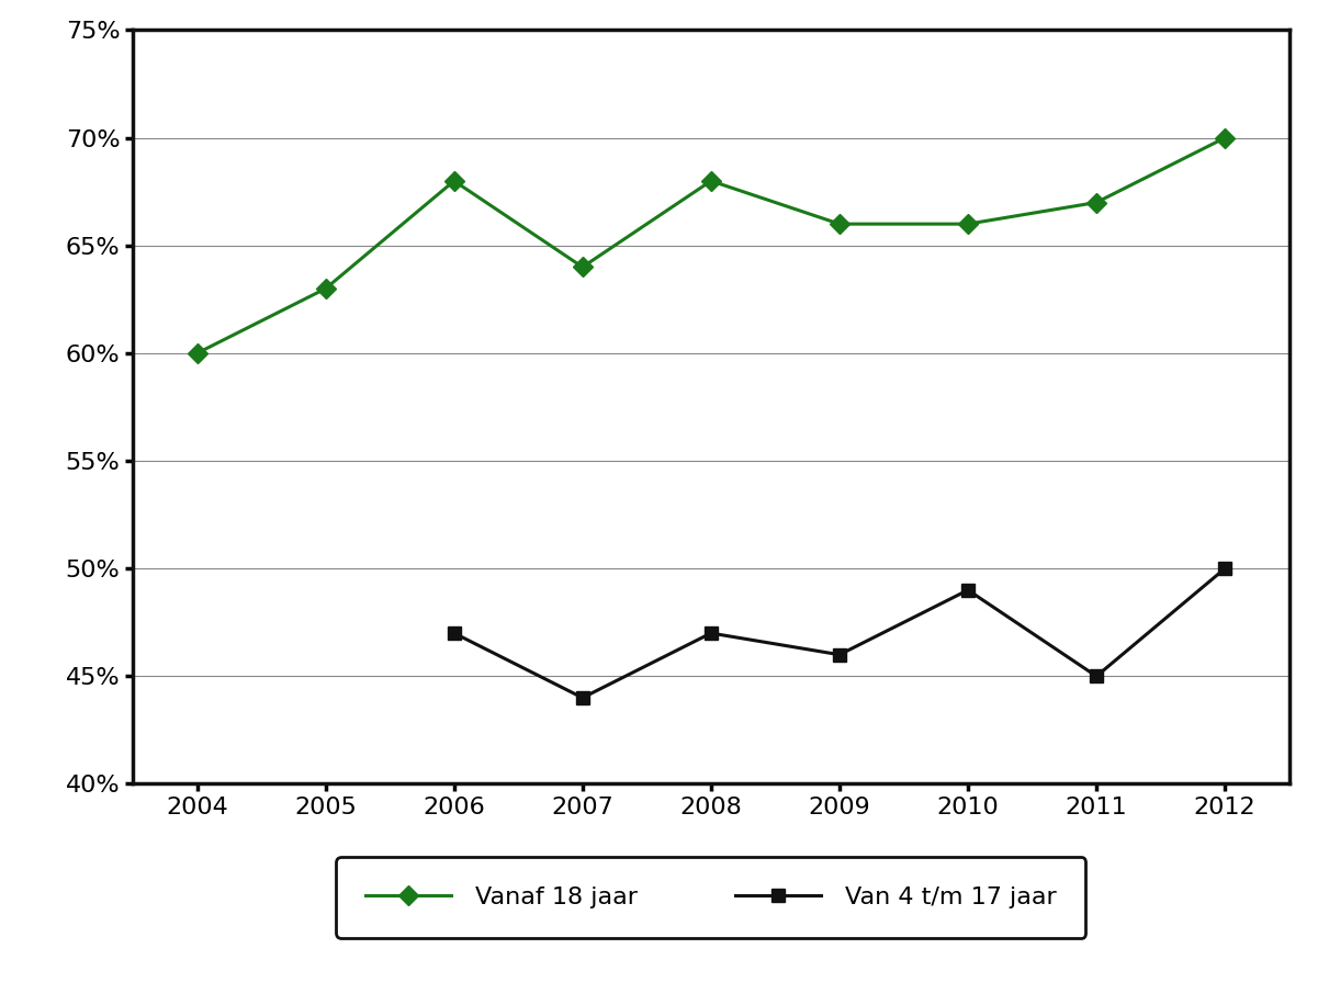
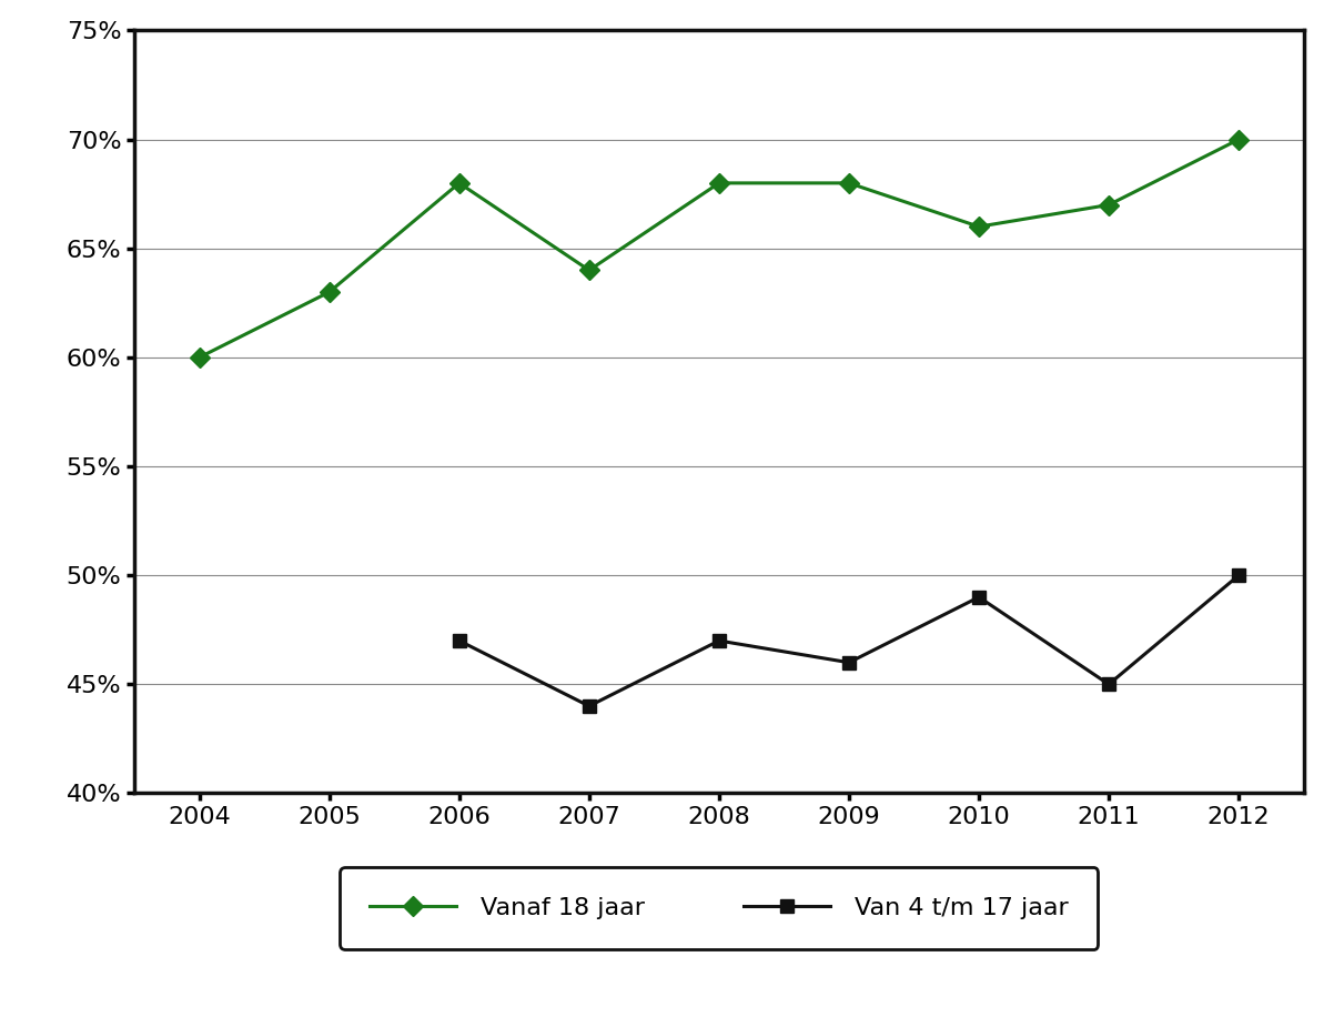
Vanaf 18 jaar/2009: 66% -> 68%
